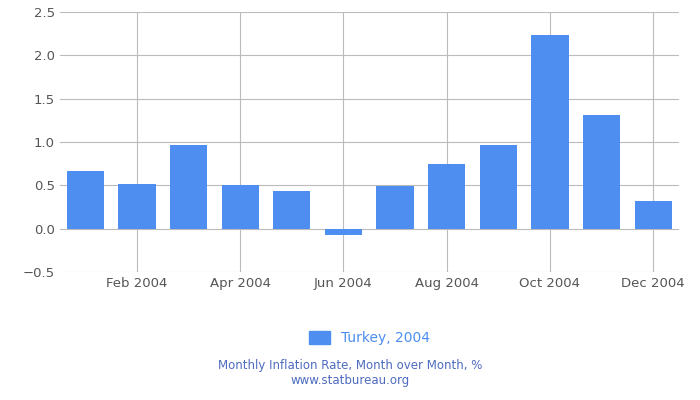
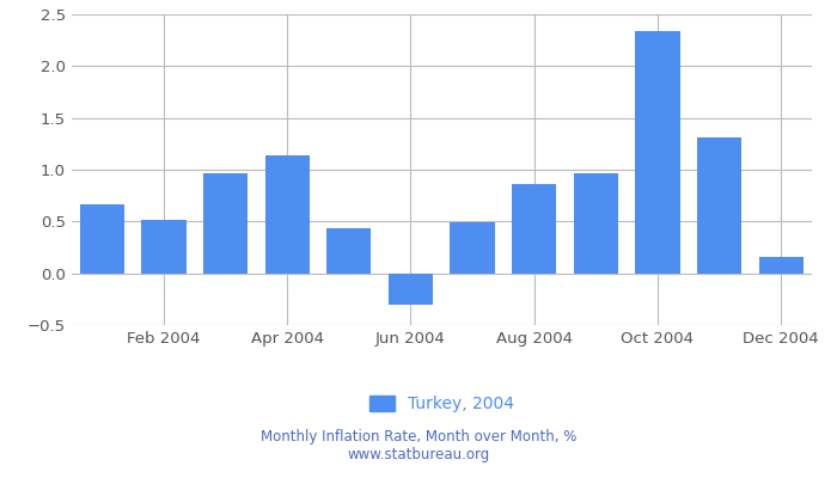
Apr 2004: 0.50 -> 1.14
Jun 2004: -0.07 -> -0.30
Aug 2004: 0.75 -> 0.86
Oct 2004: 2.24 -> 2.34
Dec 2004: 0.32 -> 0.16
